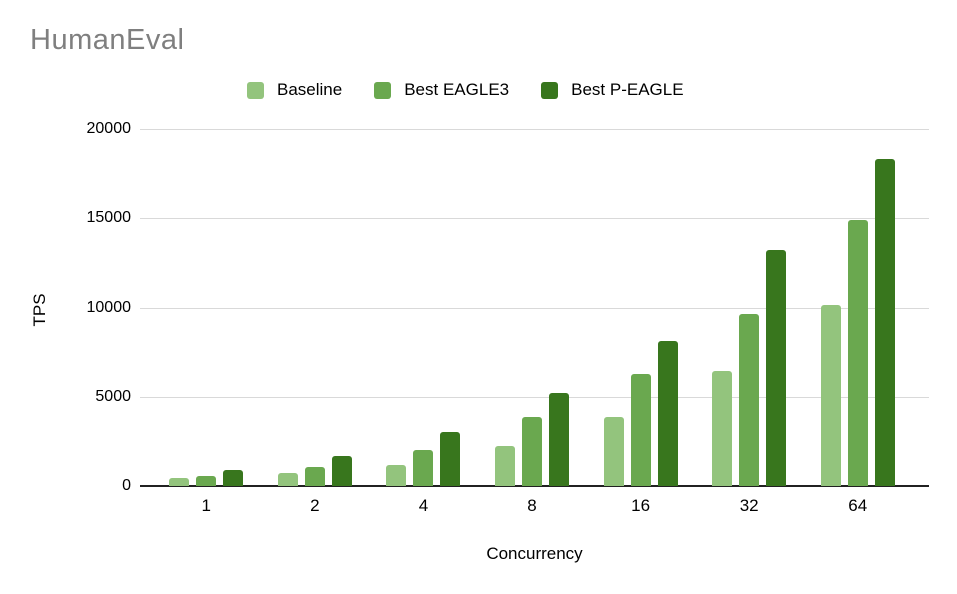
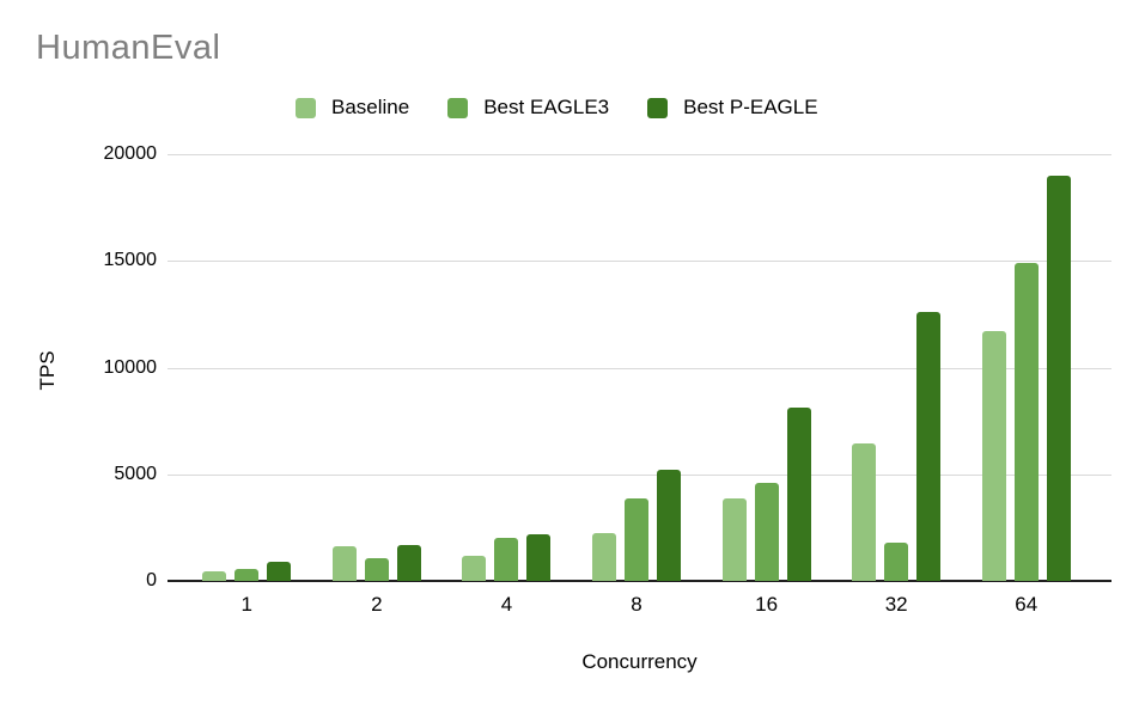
Baseline/2: 700 -> 1600
Best P-EAGLE/4: 3000 -> 2200
Best EAGLE3/16: 6300 -> 4600
Best EAGLE3/32: 9600 -> 1800
Best P-EAGLE/32: 13200 -> 12600
Baseline/64: 10200 -> 11700
Best P-EAGLE/64: 18300 -> 19000
